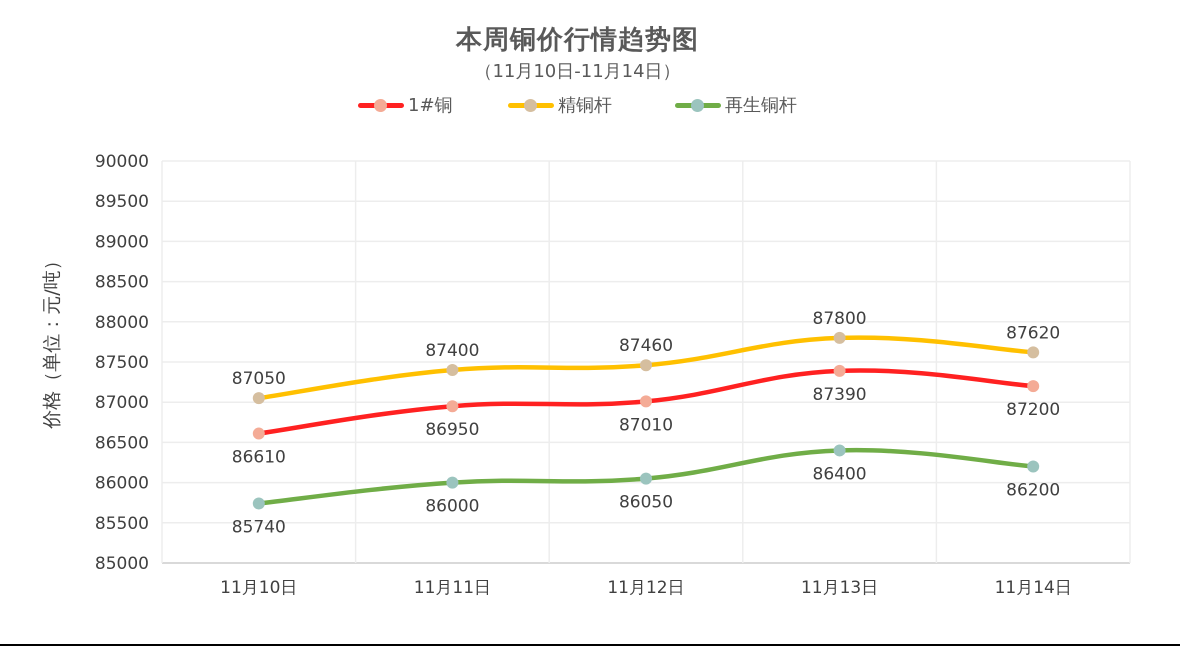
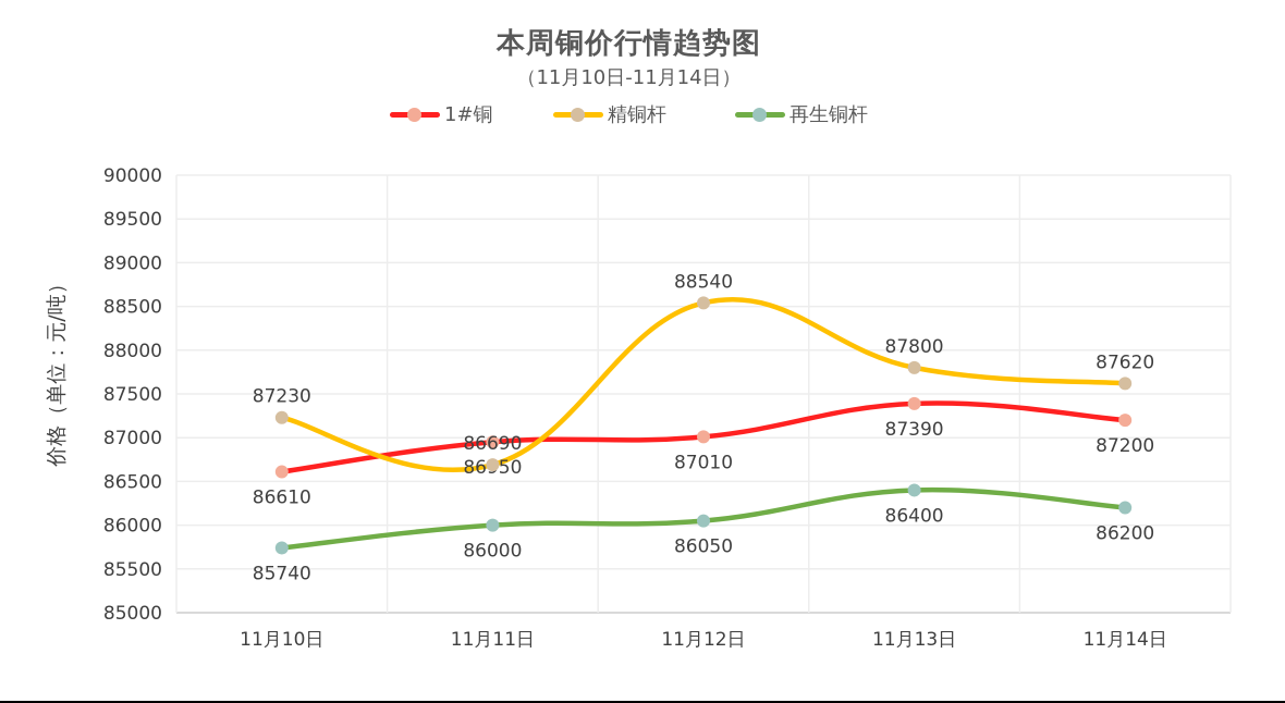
精铜杆/11月10日: 87050 -> 87230
精铜杆/11月11日: 87400 -> 86690
精铜杆/11月12日: 87460 -> 88540
